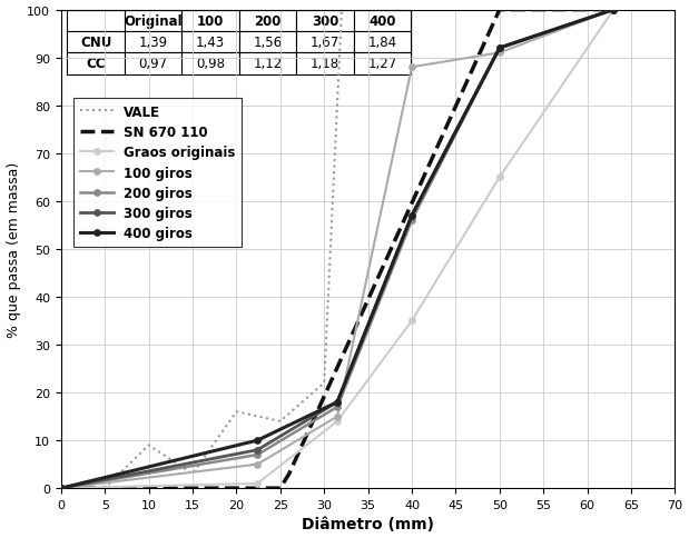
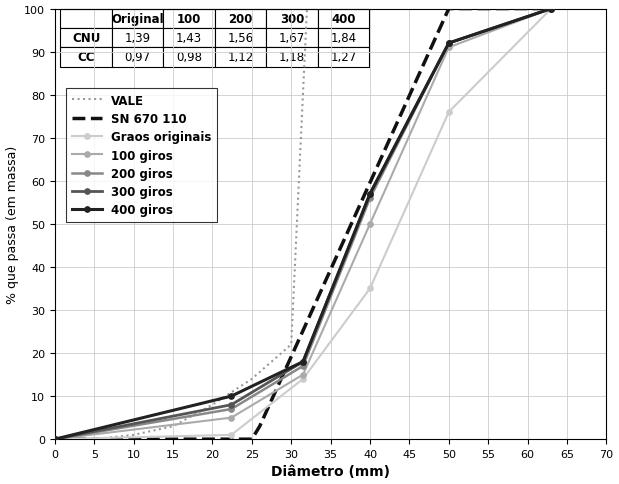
VALE/10: 9 -> 1
VALE/20: 16 -> 8
100 giros/40: 88 -> 50
Graos originais/50: 65 -> 76
